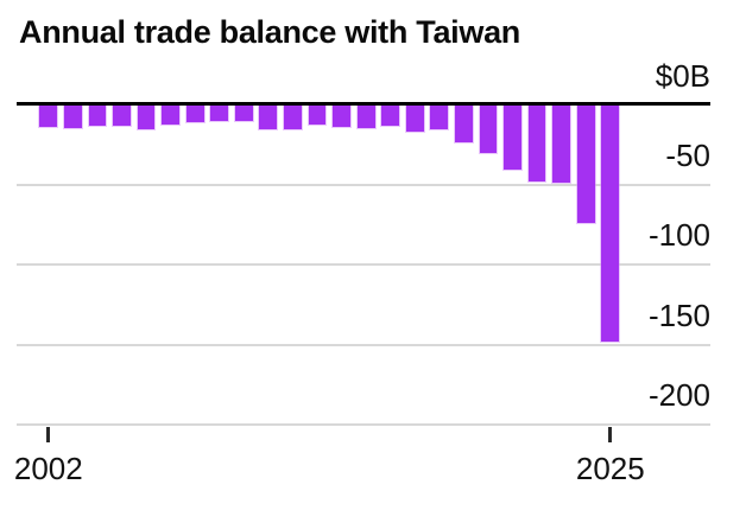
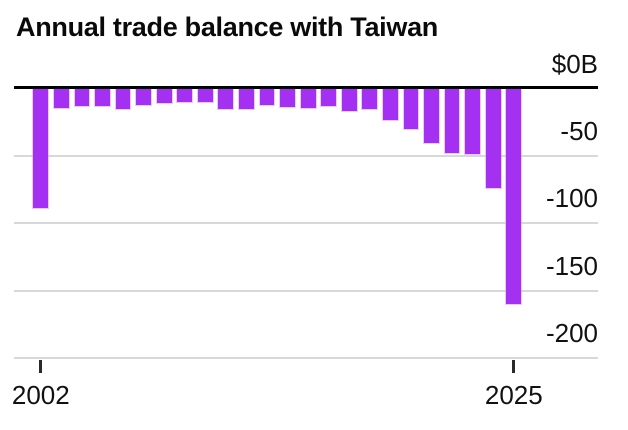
2002: -$14B -> -$89B
2025: -$148B -> -$160B
